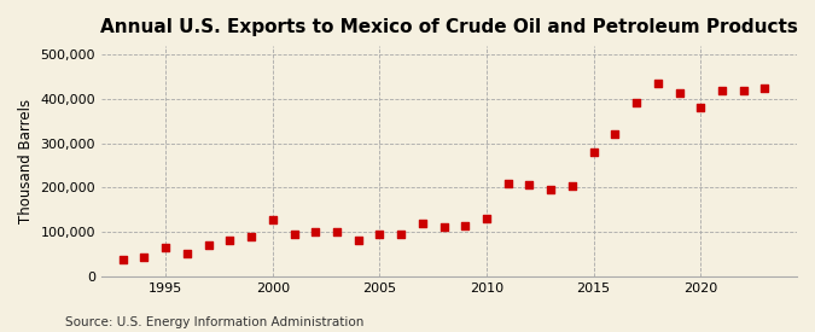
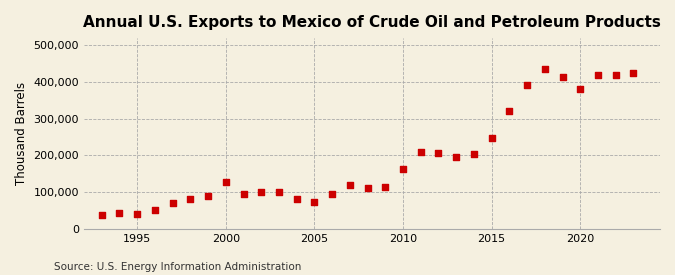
1995: 65,000 -> 40,000
2005: 95,000 -> 72,000
2010: 130,000 -> 163,000
2015: 280,000 -> 248,000
